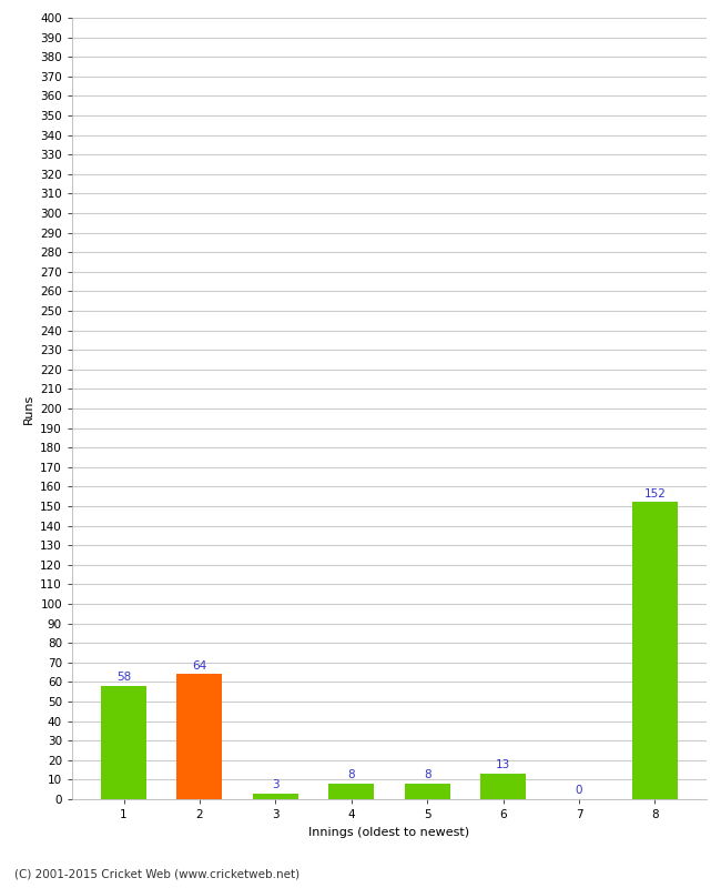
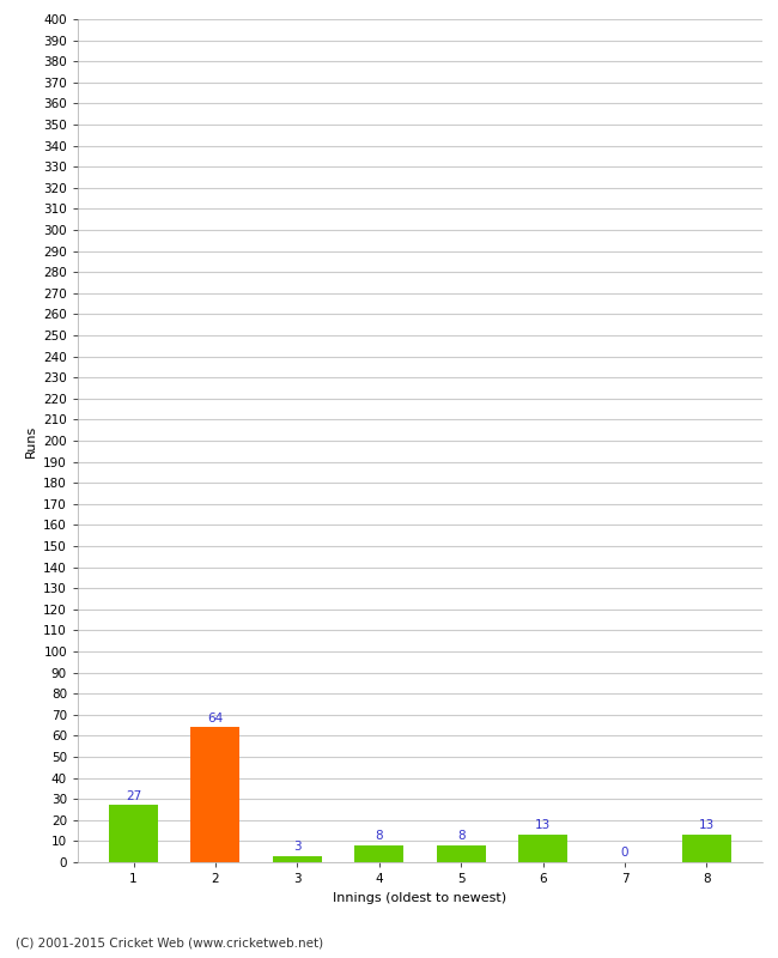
1: 58 -> 27
8: 152 -> 13
